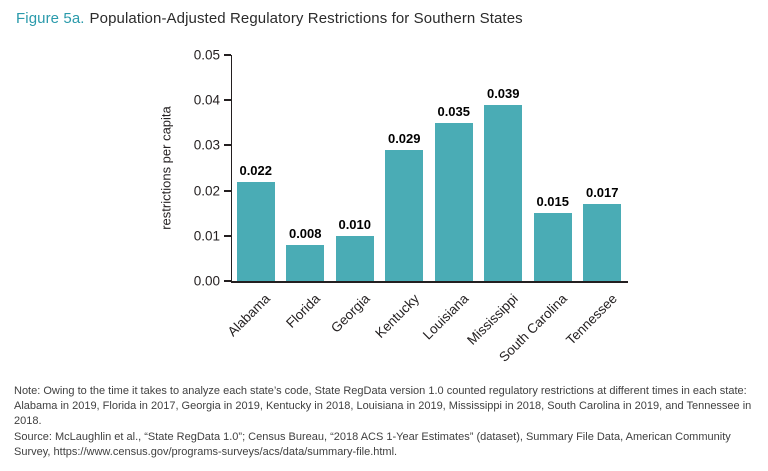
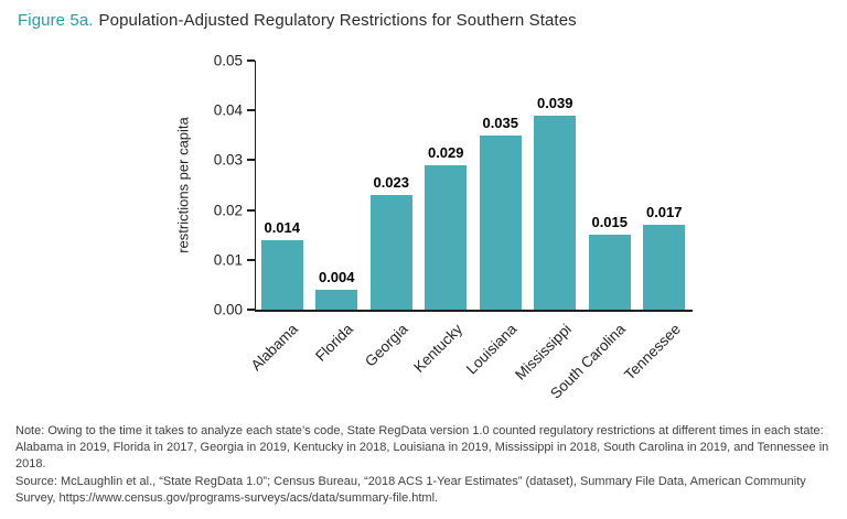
Alabama: 0.022 -> 0.014
Florida: 0.008 -> 0.004
Georgia: 0.010 -> 0.023
